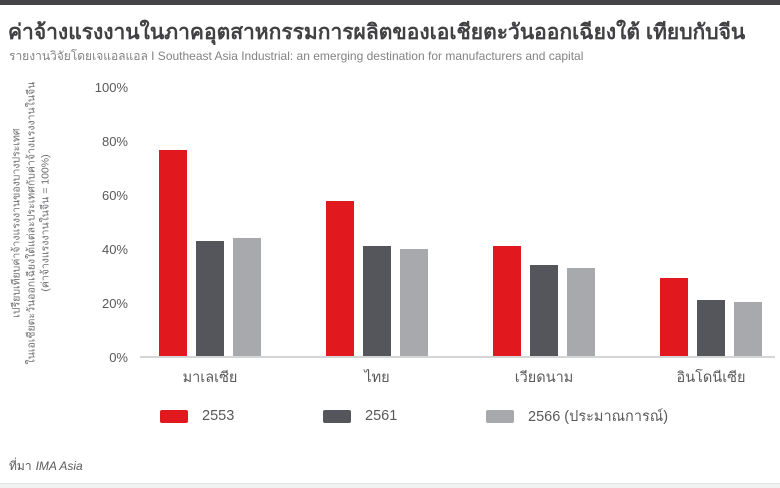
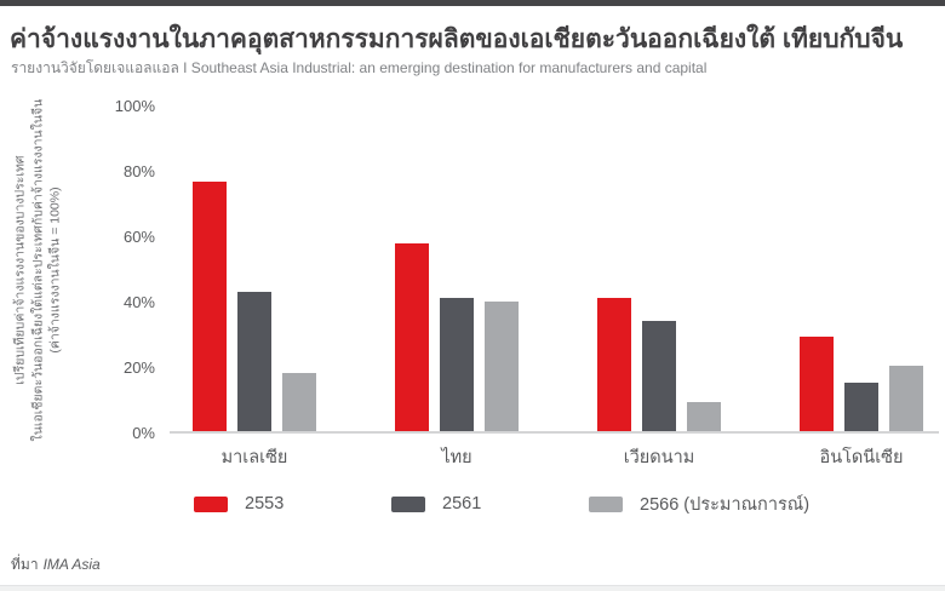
2566 (ประมาณการณ์)/มาเลเซีย: 44% -> 18%
2566 (ประมาณการณ์)/เวียดนาม: 33% -> 9%
2561/อินโดนีเซีย: 21% -> 15%
